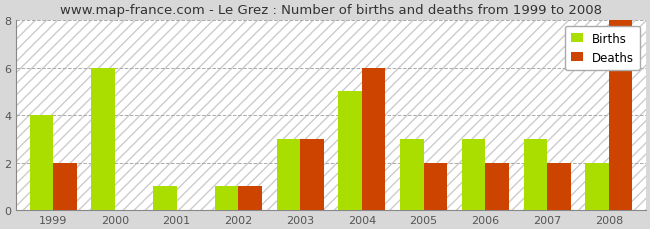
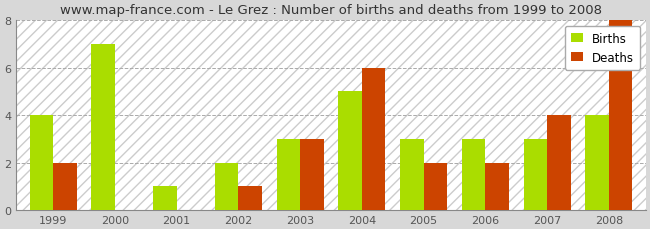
Births/2000: 6 -> 7
Births/2002: 1 -> 2
Deaths/2007: 2 -> 4
Births/2008: 2 -> 4
